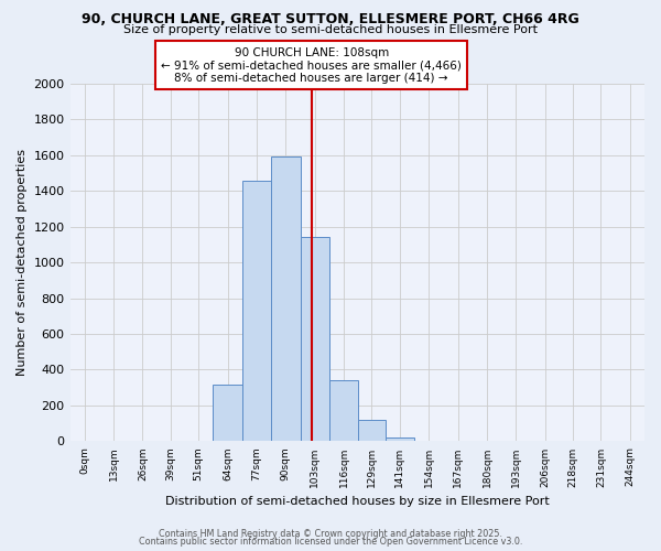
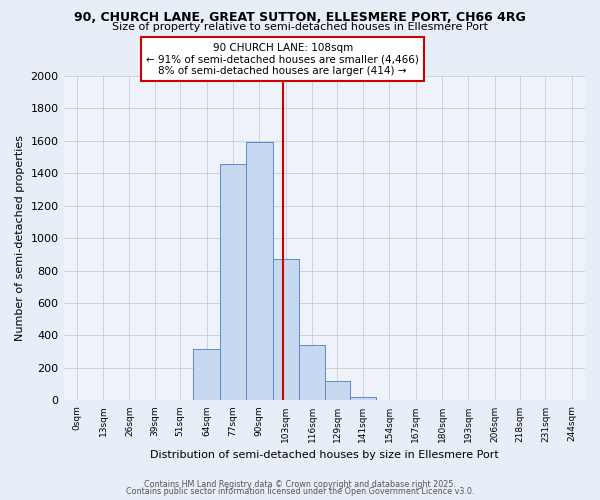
103sqm: 1140 -> 870
